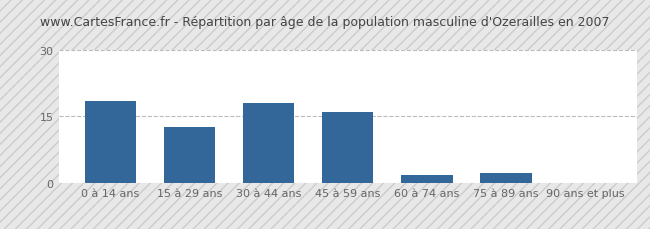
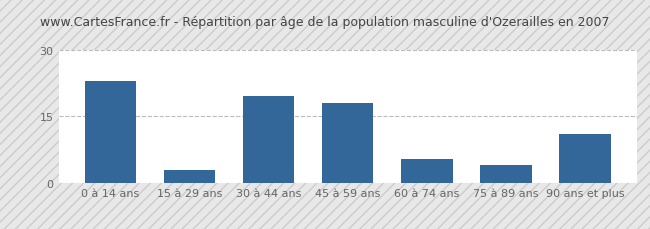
0 à 14 ans: 18.5 -> 23.0
15 à 29 ans: 12.5 -> 3.0
30 à 44 ans: 18.0 -> 19.5
45 à 59 ans: 16.0 -> 18.0
60 à 74 ans: 1.7 -> 5.5
75 à 89 ans: 2.2 -> 4.0
90 ans et plus: 0.1 -> 11.0
